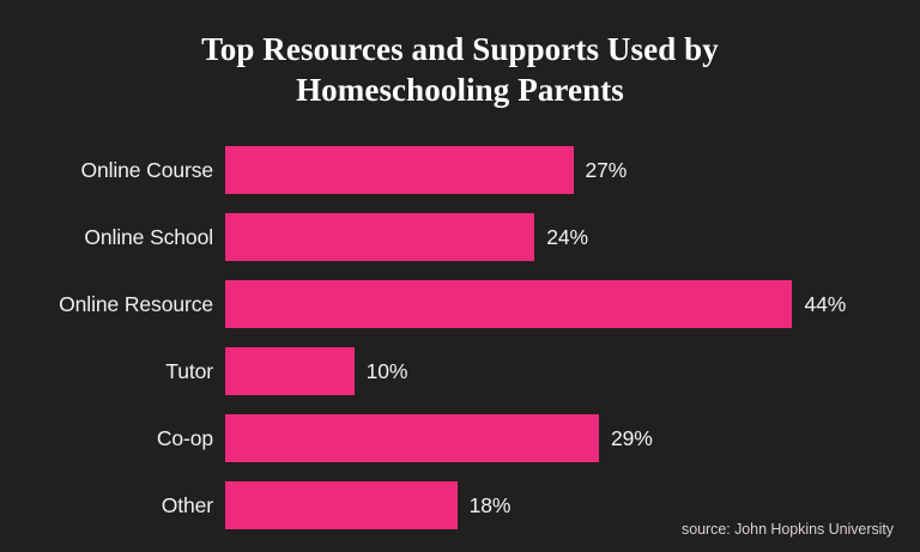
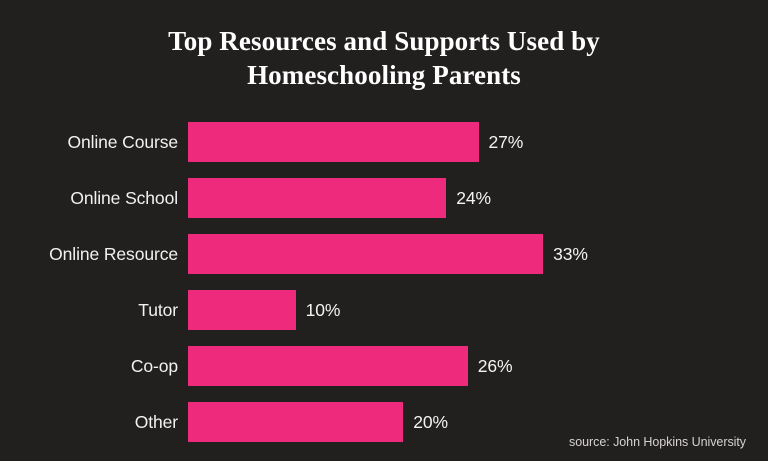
Online Resource: 44% -> 33%
Co-op: 29% -> 26%
Other: 18% -> 20%
